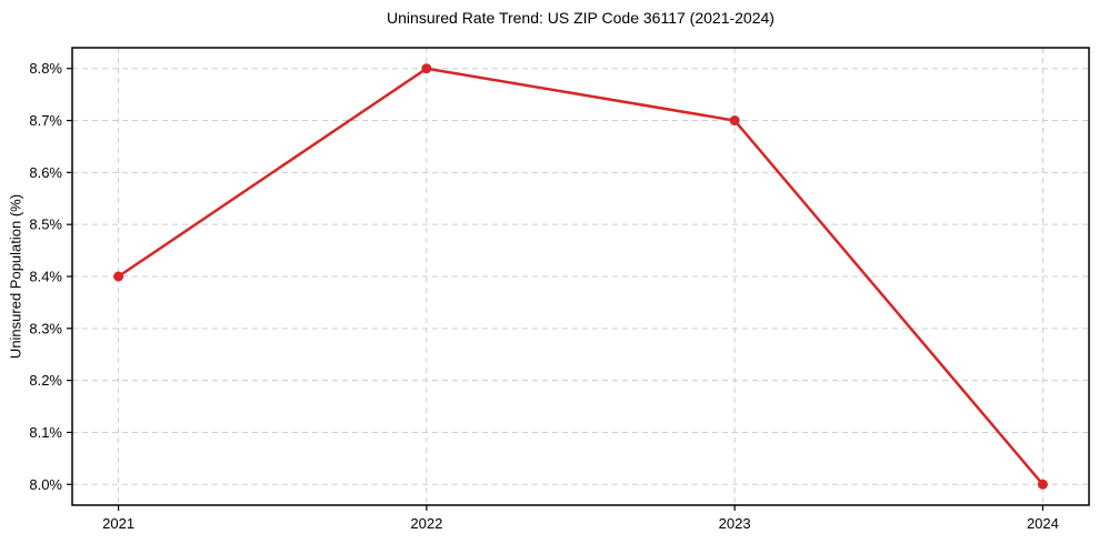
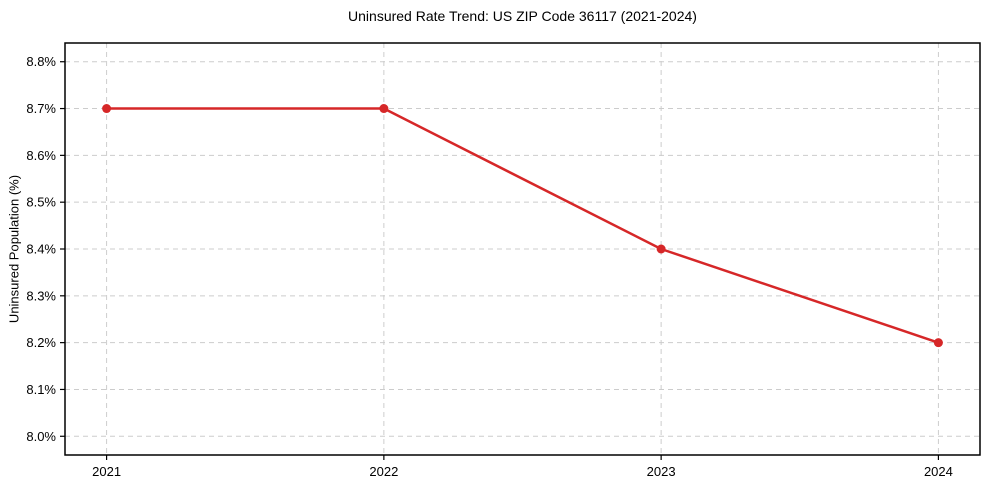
2021: 8.4% -> 8.7%
2022: 8.8% -> 8.7%
2023: 8.7% -> 8.4%
2024: 8.0% -> 8.2%
